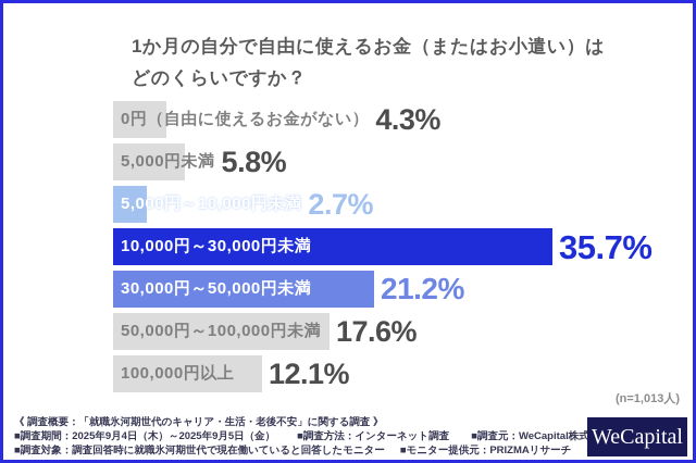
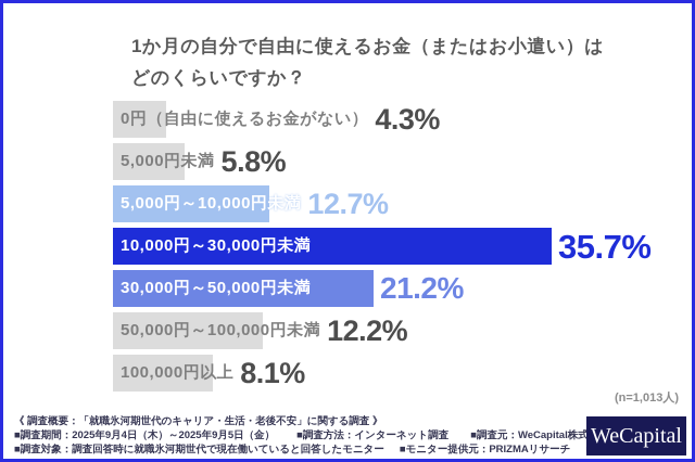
5,000円～10,000円未満: 2.7% -> 12.7%
50,000円～100,000円未満: 17.6% -> 12.2%
100,000円以上: 12.1% -> 8.1%
